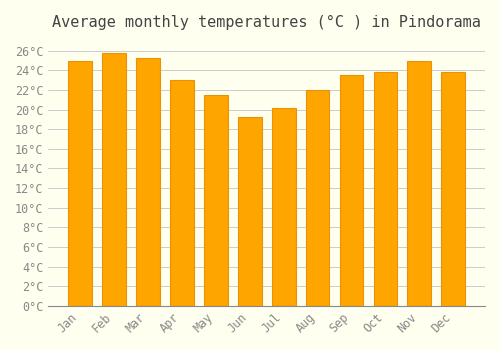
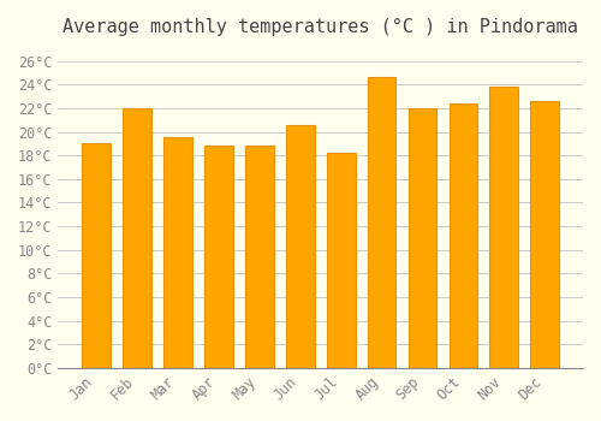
Jan: 25.0°C -> 19.0°C
Feb: 25.8°C -> 22.0°C
Mar: 25.3°C -> 19.6°C
Apr: 23.0°C -> 18.8°C
May: 21.5°C -> 18.8°C
Jun: 19.2°C -> 20.6°C
Jul: 20.2°C -> 18.2°C
Aug: 22.0°C -> 24.6°C
Sep: 23.5°C -> 22.0°C
Oct: 23.8°C -> 22.4°C
Nov: 25.0°C -> 23.8°C
Dec: 23.8°C -> 22.6°C
